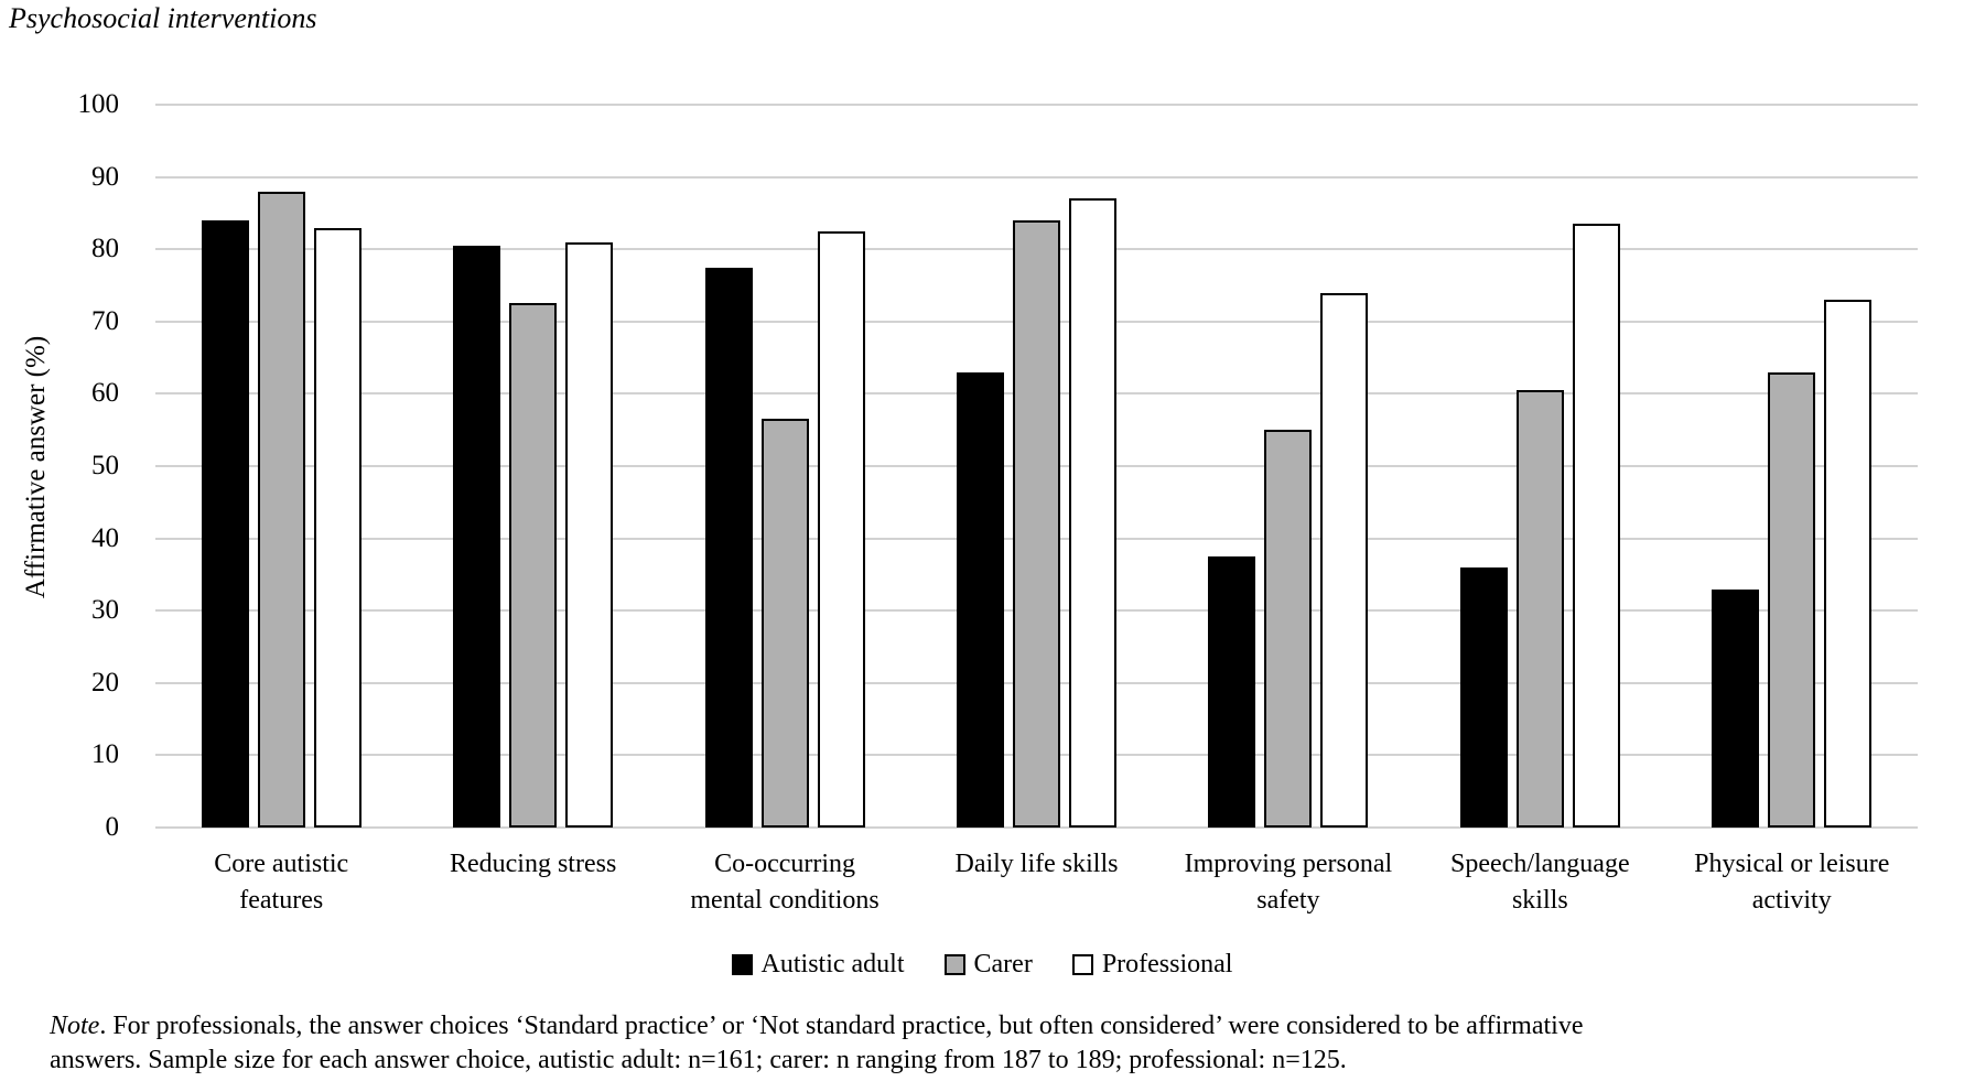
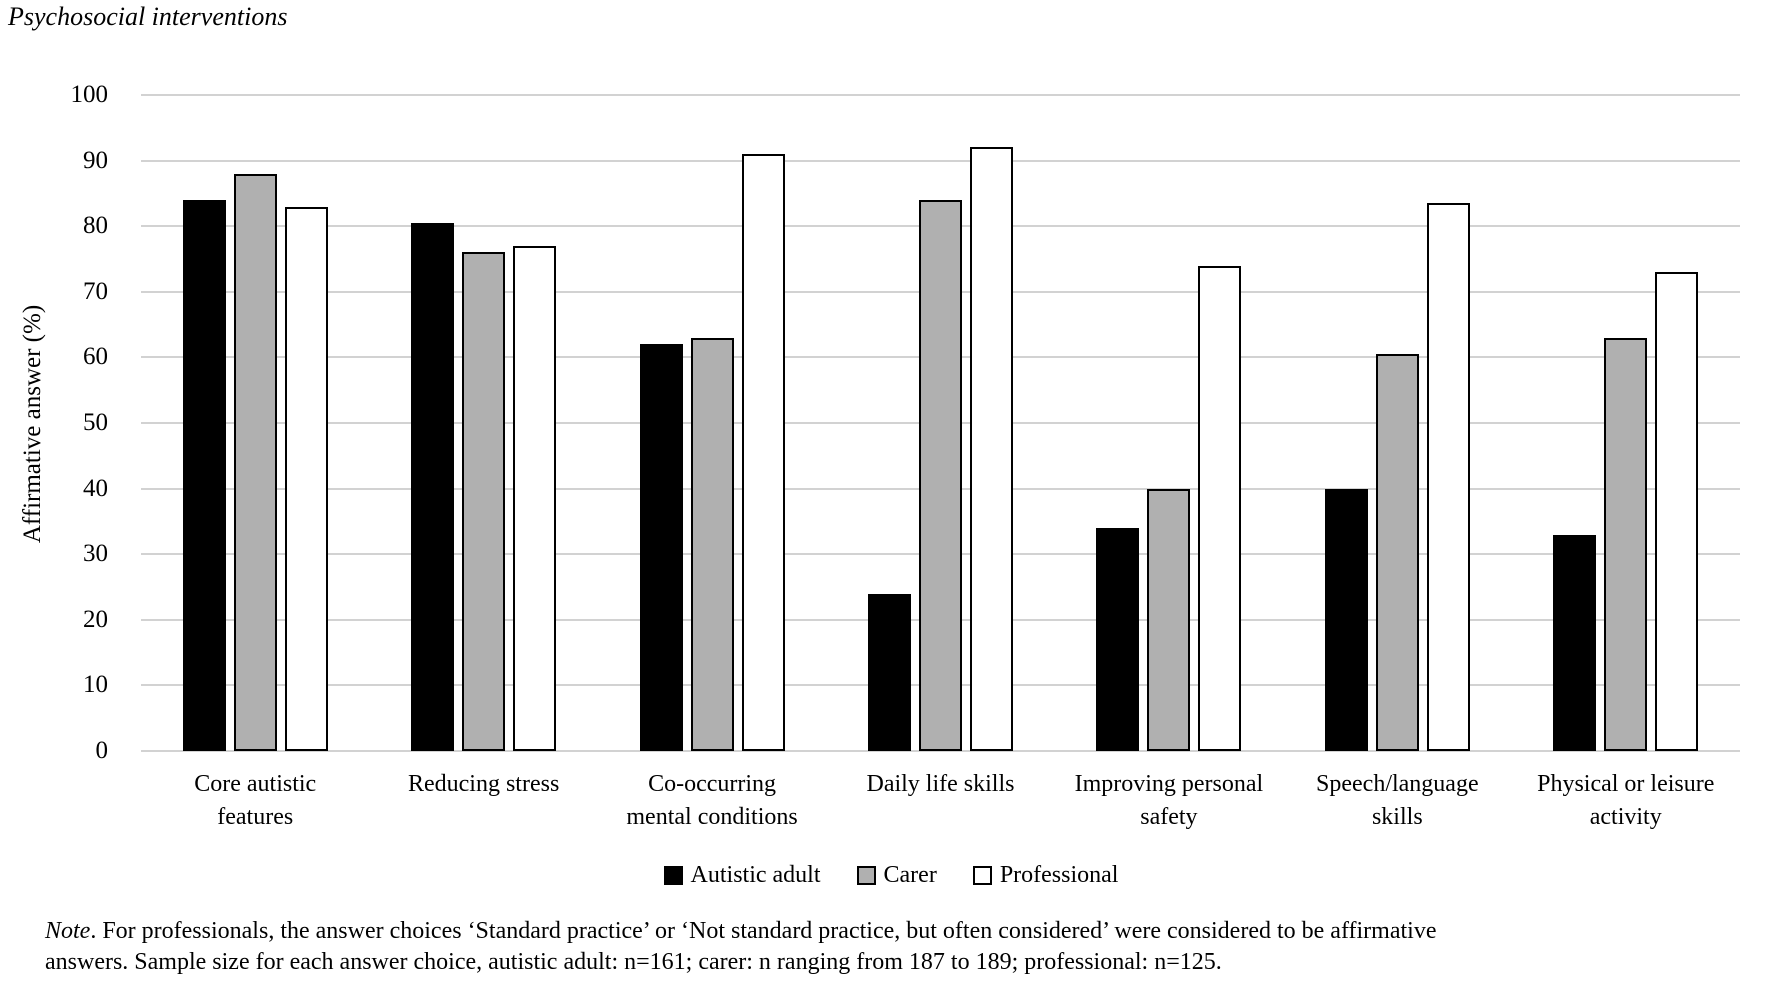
Carer/Reducing stress: 72 -> 76
Professional/Reducing stress: 81 -> 77
Autistic adult/Co-occurring mental conditions: 78 -> 62
Carer/Co-occurring mental conditions: 56 -> 63
Professional/Co-occurring mental conditions: 82 -> 91
Autistic adult/Daily life skills: 63 -> 24
Professional/Daily life skills: 87 -> 92
Autistic adult/Improving personal safety: 38 -> 34
Carer/Improving personal safety: 55 -> 40
Autistic adult/Speech/language skills: 36 -> 40
